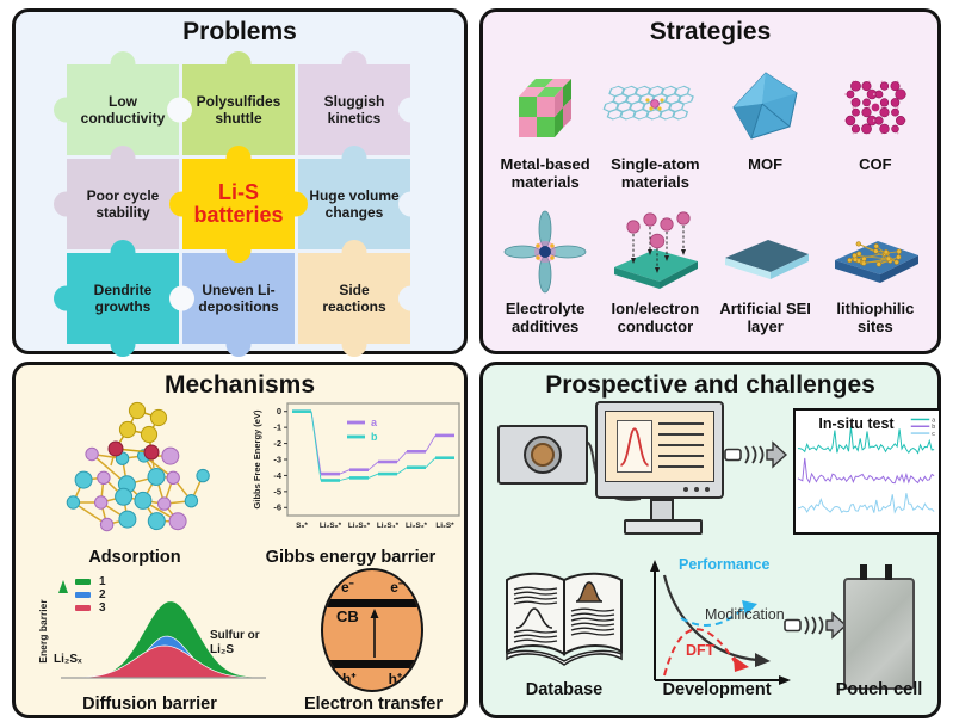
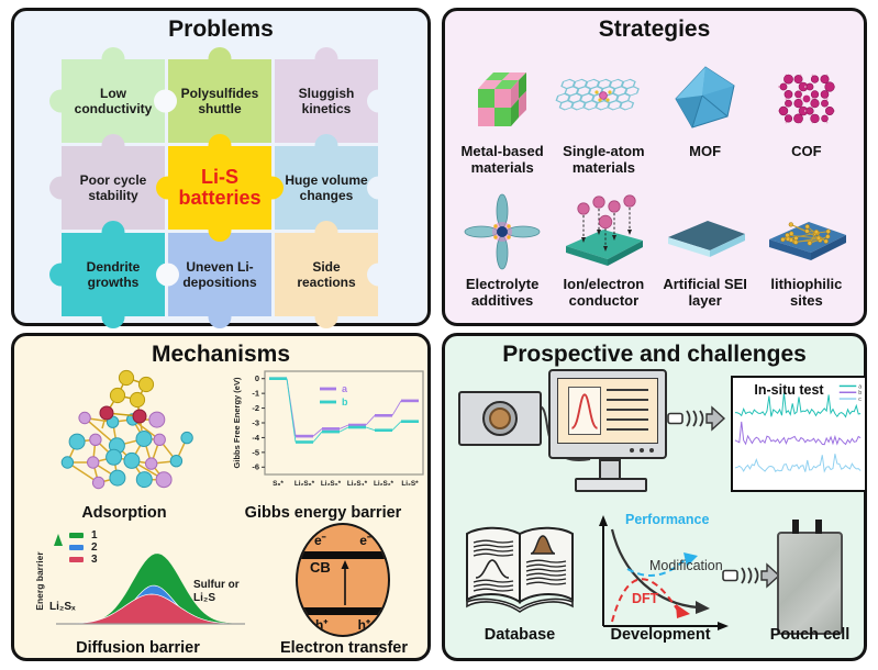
a/Li₂S₆*: -3.6 -> -3.4
b/Li₂S₆*: -4.2 -> -3.6
b/Li₂S₄*: -3.9 -> -3.3
